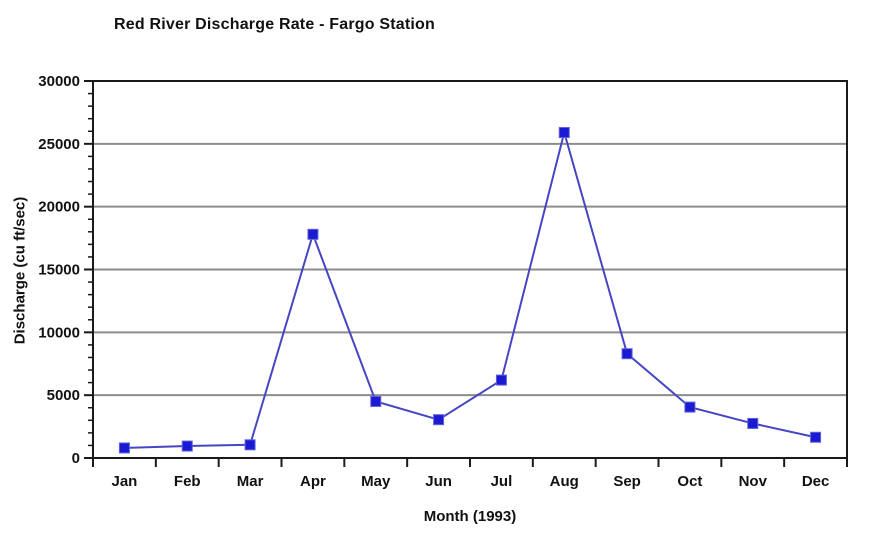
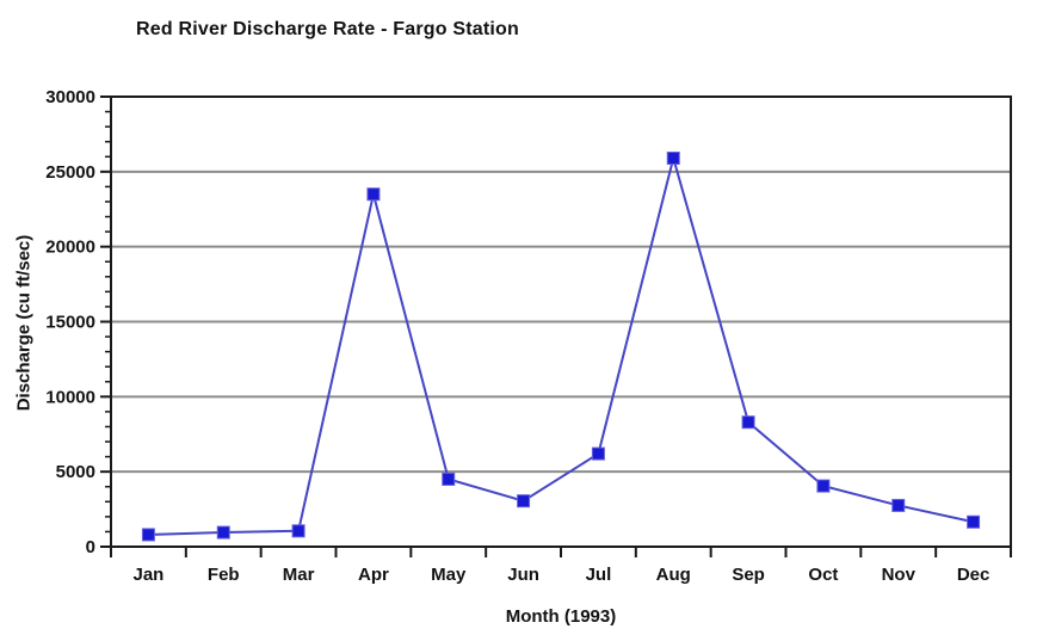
Apr: 17800 -> 23500
